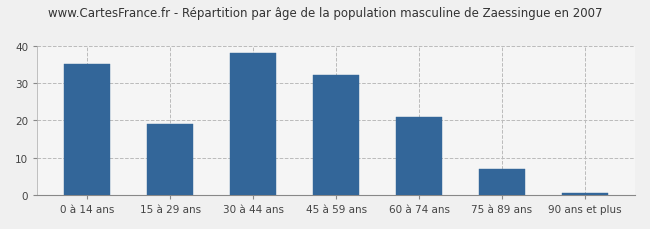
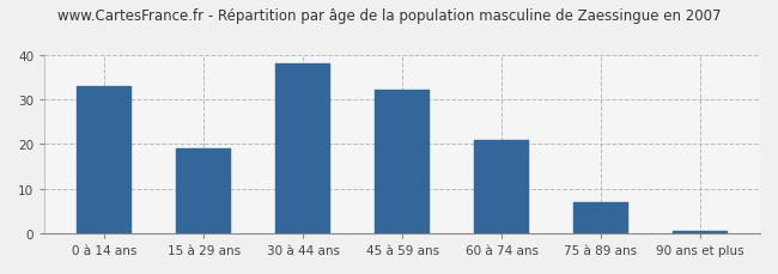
0 à 14 ans: 35.0 -> 33.0
